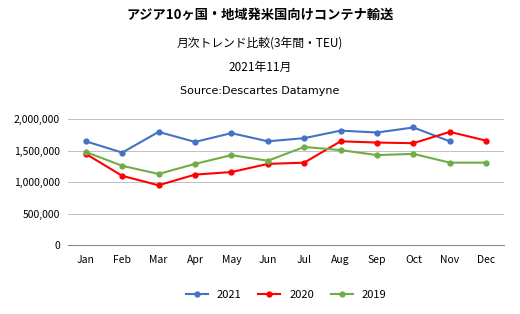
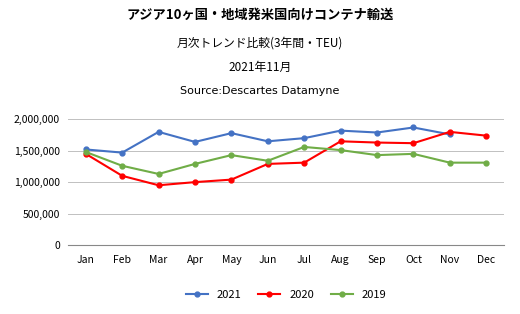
2021/Jan: 1,650,000 -> 1,520,000
2020/Apr: 1,120,000 -> 1,000,000
2020/May: 1,160,000 -> 1,040,000
2021/Nov: 1,650,000 -> 1,760,000
2020/Dec: 1,660,000 -> 1,740,000
